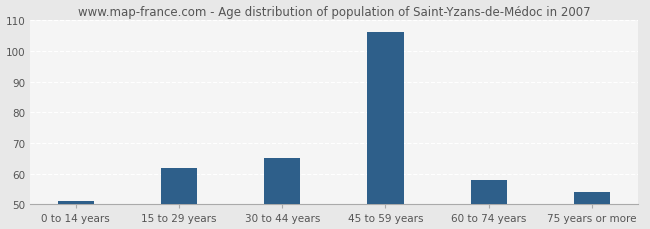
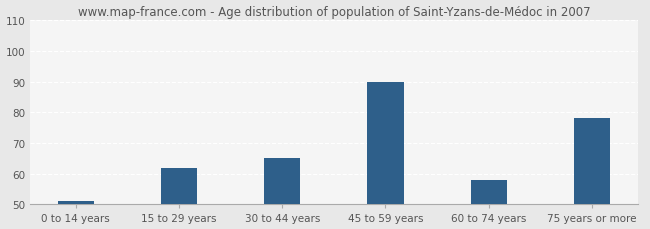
45 to 59 years: 106 -> 90
75 years or more: 54 -> 78
